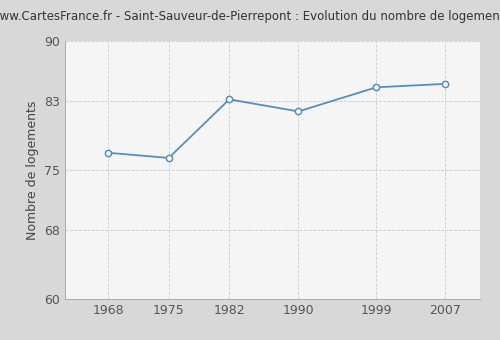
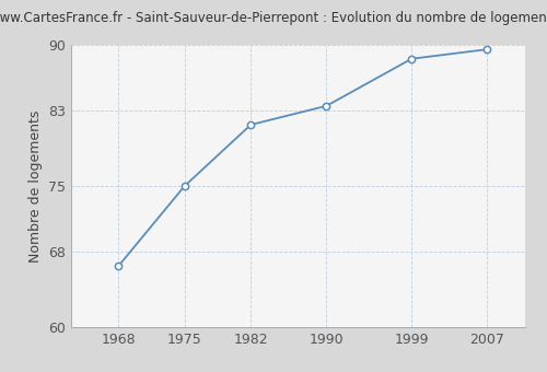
1968: 77.0 -> 66.5
1975: 76.4 -> 75.0
1982: 83.2 -> 81.5
1990: 81.8 -> 83.5
1999: 84.6 -> 88.5
2007: 85.0 -> 89.5
